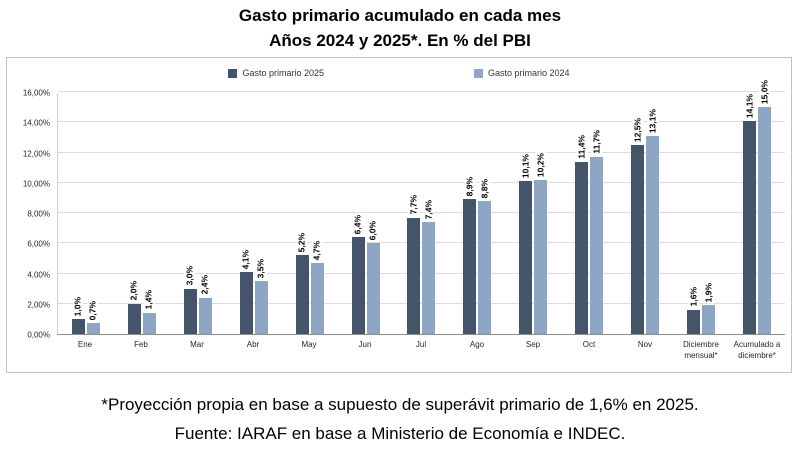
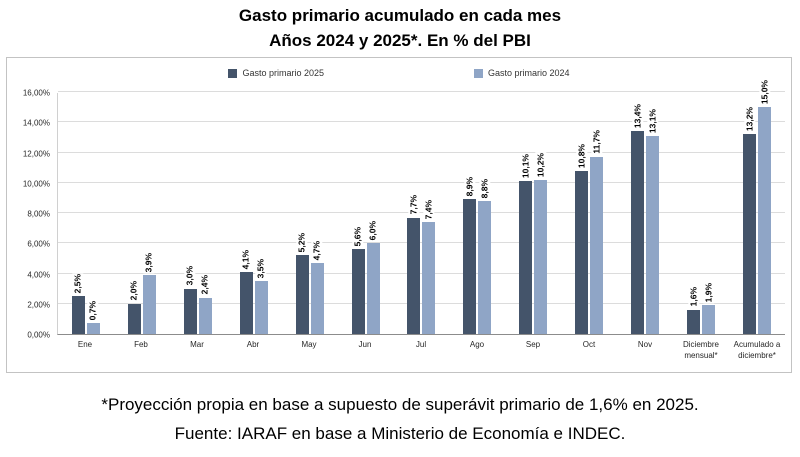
Gasto primario 2025/Ene: 1,0% -> 2,5%
Gasto primario 2024/Feb: 1,4% -> 3,9%
Gasto primario 2025/Jun: 6,4% -> 5,6%
Gasto primario 2025/Oct: 11,4% -> 10,8%
Gasto primario 2025/Nov: 12,5% -> 13,4%
Gasto primario 2025/Acumulado a diciembre*: 14,1% -> 13,2%
